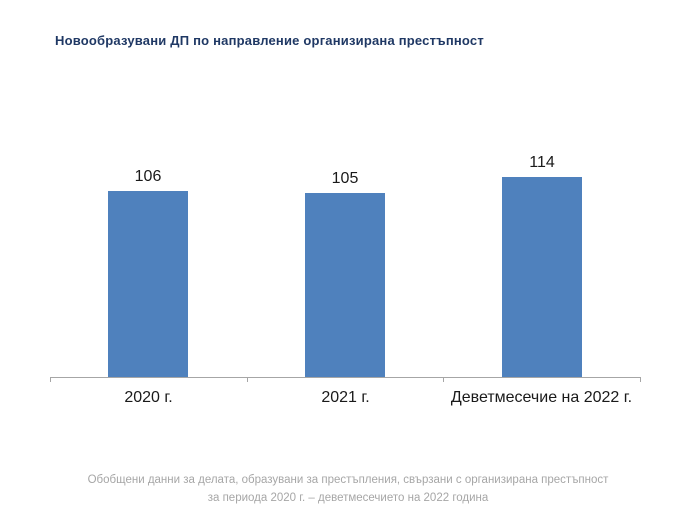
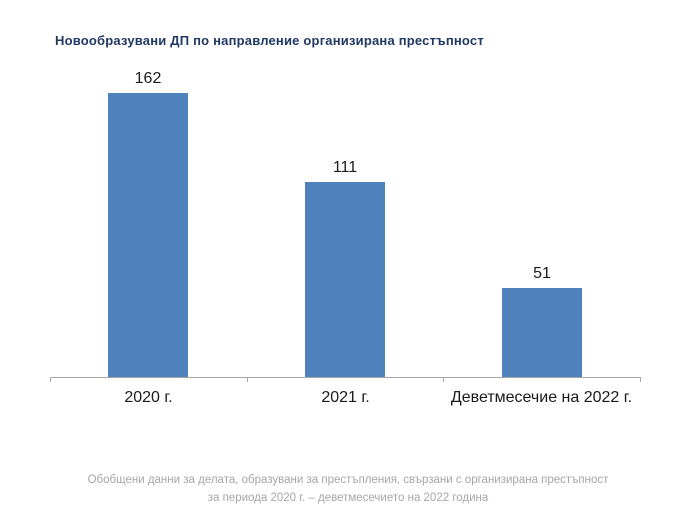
2020 г.: 106 -> 162
2021 г.: 105 -> 111
Деветмесечие на 2022 г.: 114 -> 51
